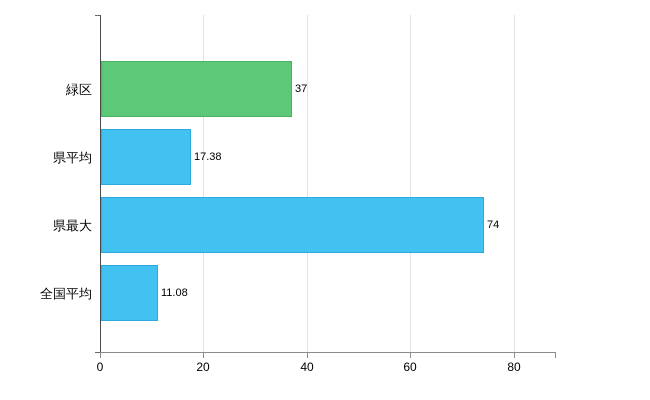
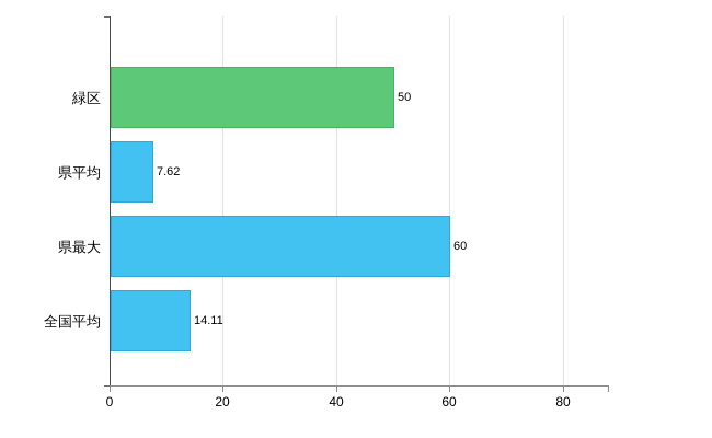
緑区: 37 -> 50
県平均: 17.38 -> 7.62
県最大: 74 -> 60
全国平均: 11.08 -> 14.11
